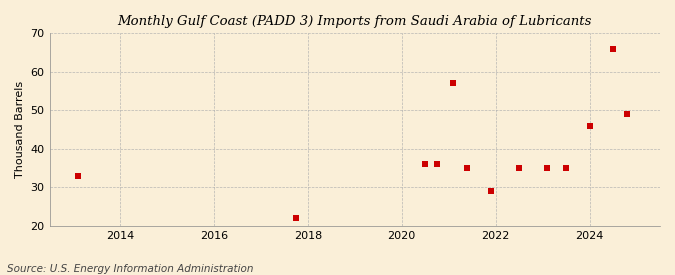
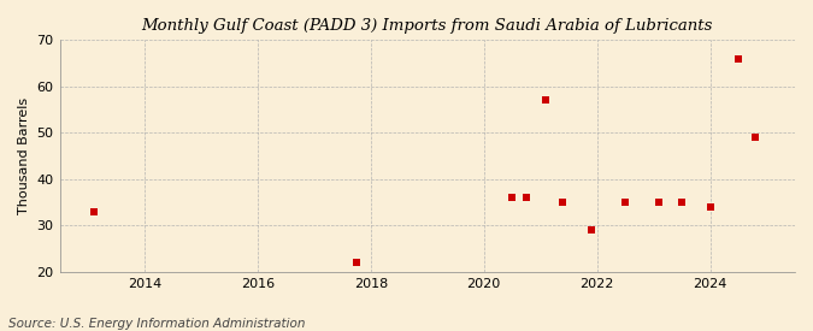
2024: 46 -> 34
